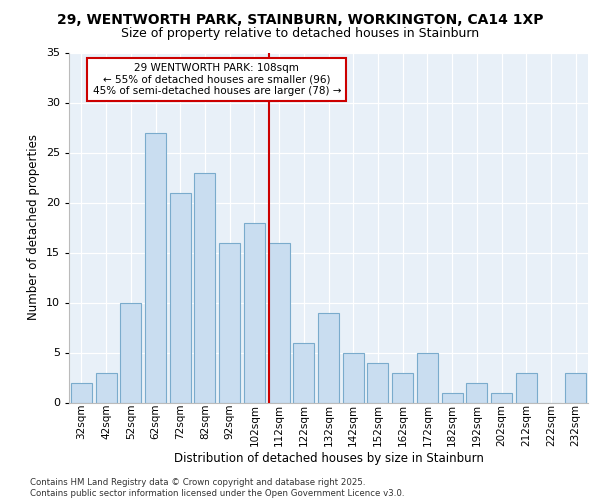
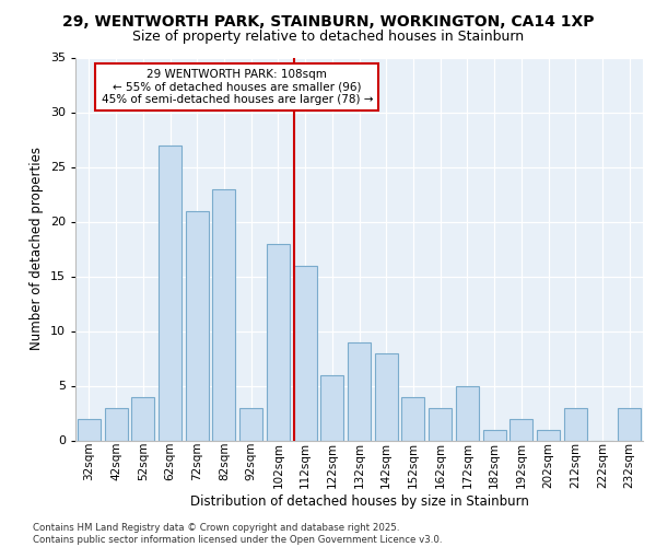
52sqm: 10 -> 4
92sqm: 16 -> 3
142sqm: 5 -> 8
